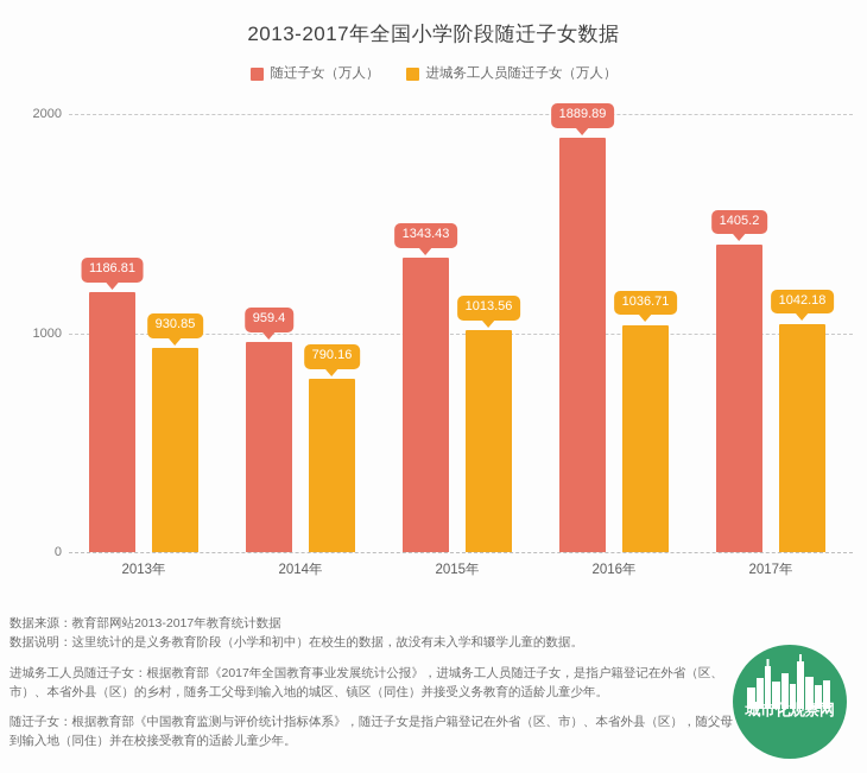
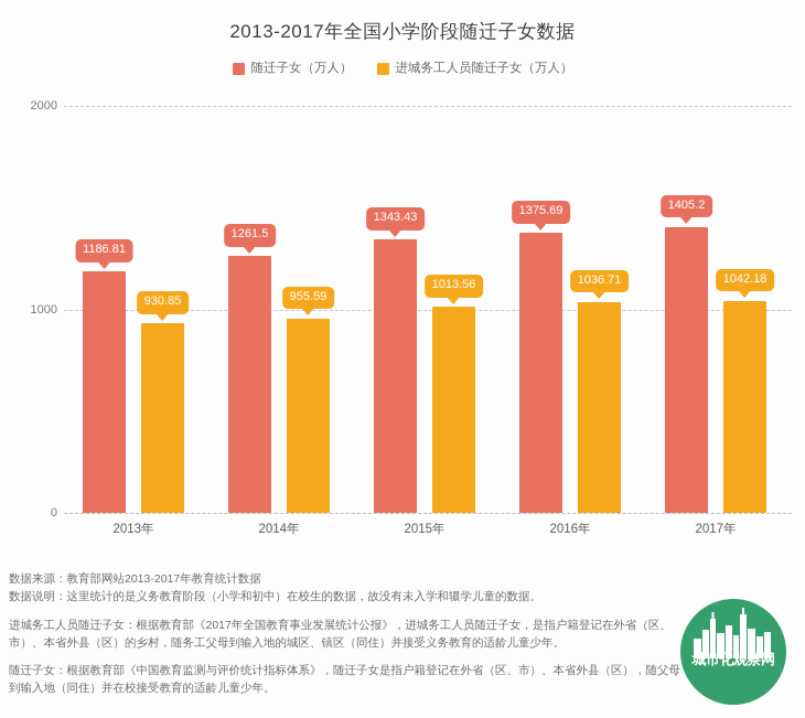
随迁子女（万人）/2014年: 959.4 -> 1261.5
进城务工人员随迁子女（万人）/2014年: 790.16 -> 955.59
随迁子女（万人）/2016年: 1889.89 -> 1375.69
